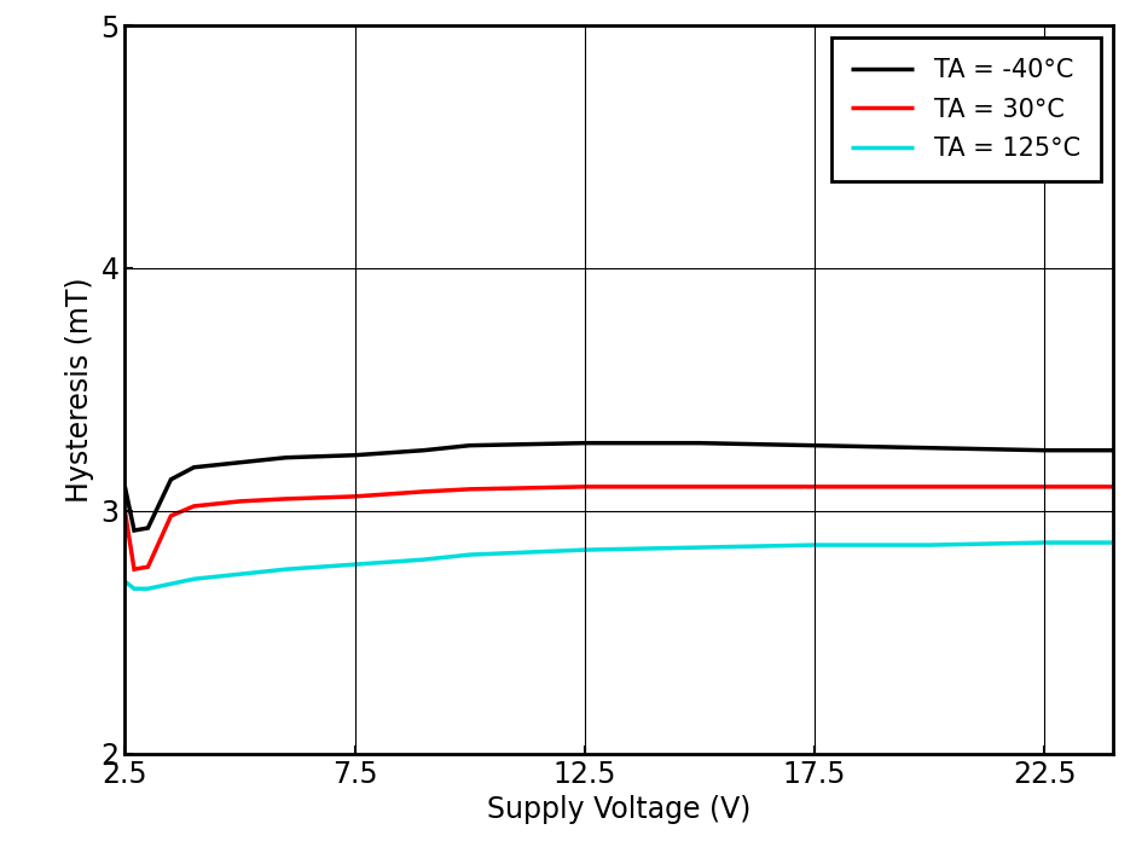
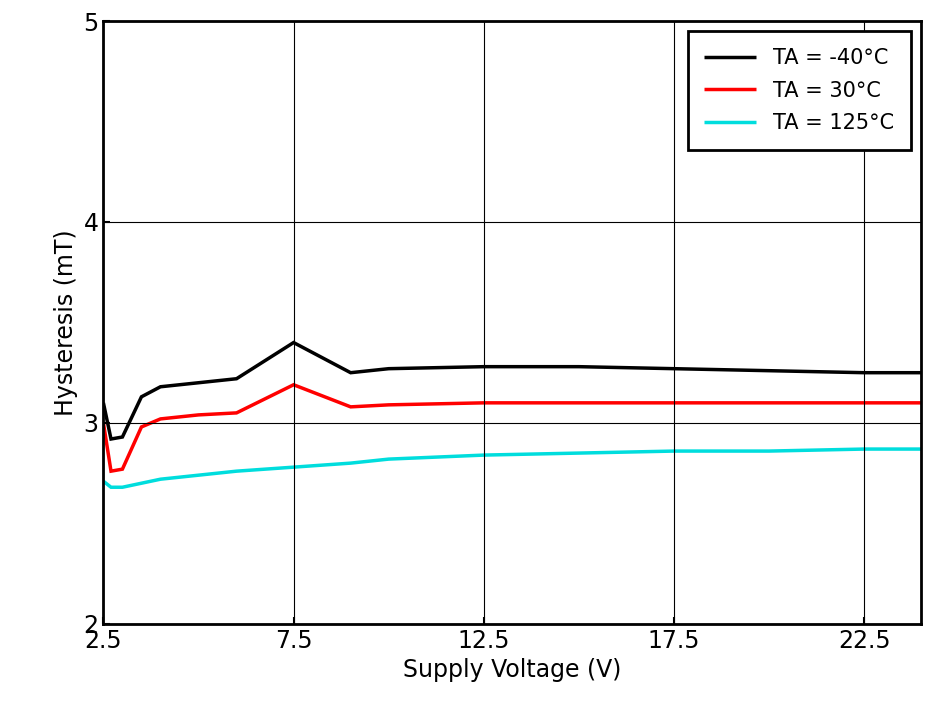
TA = -40°C/7.5: 3.23 -> 3.40
TA = 30°C/7.5: 3.06 -> 3.19
